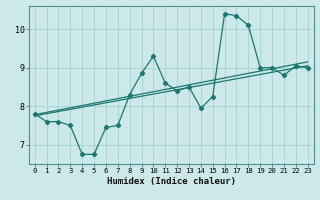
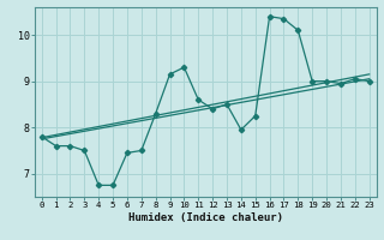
9: 8.85 -> 9.15
21: 8.80 -> 8.95
